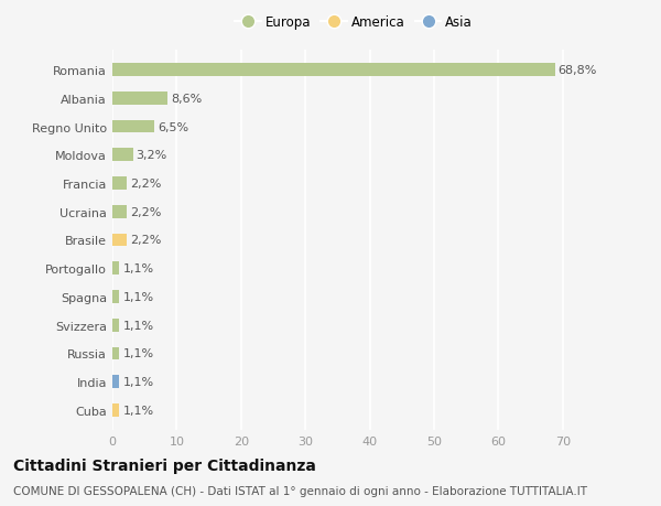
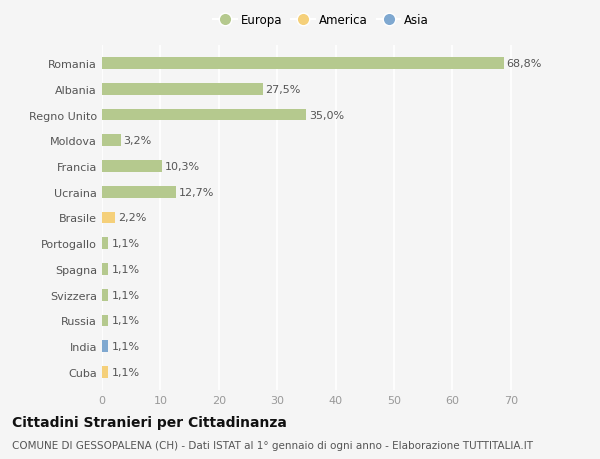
Albania: 8,6% -> 27,5%
Regno Unito: 6,5% -> 35,0%
Francia: 2,2% -> 10,3%
Ucraina: 2,2% -> 12,7%
